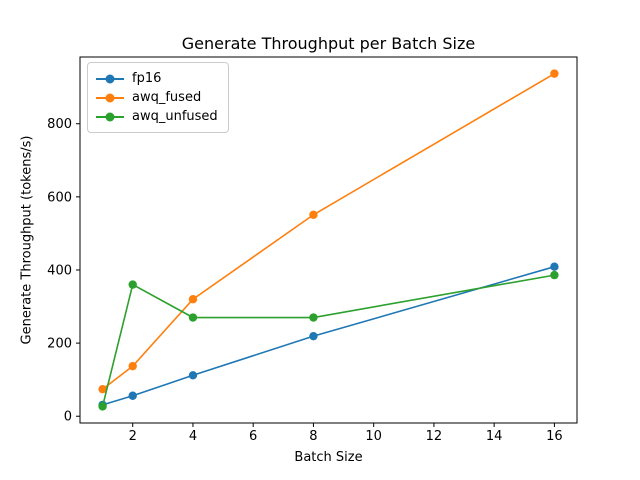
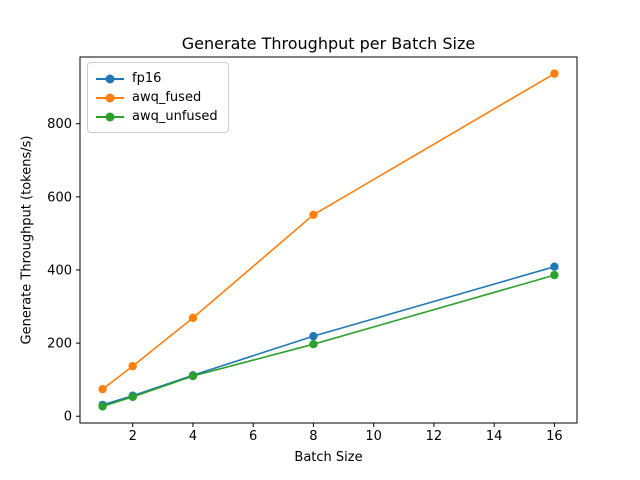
awq_unfused/2: 360 -> 50
awq_fused/4: 320 -> 270
awq_unfused/4: 270 -> 110
awq_unfused/8: 270 -> 200
